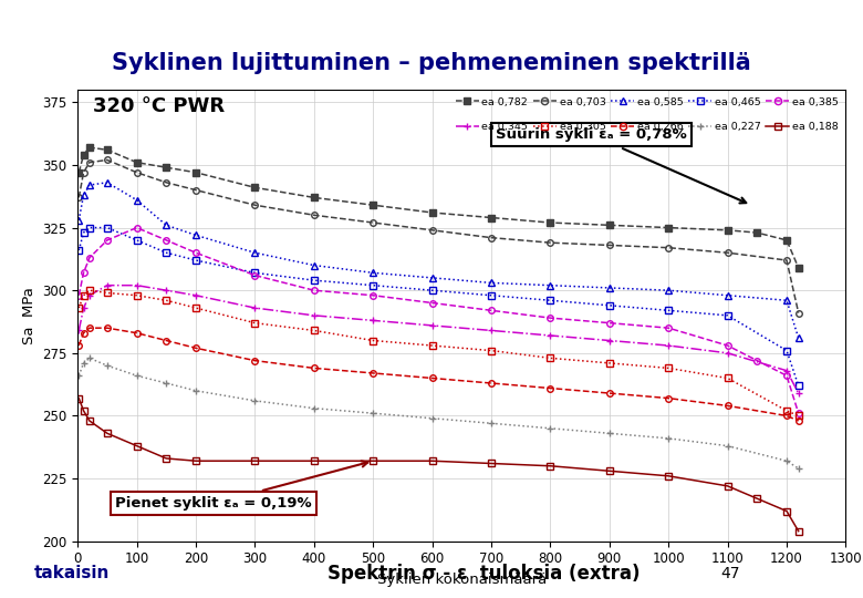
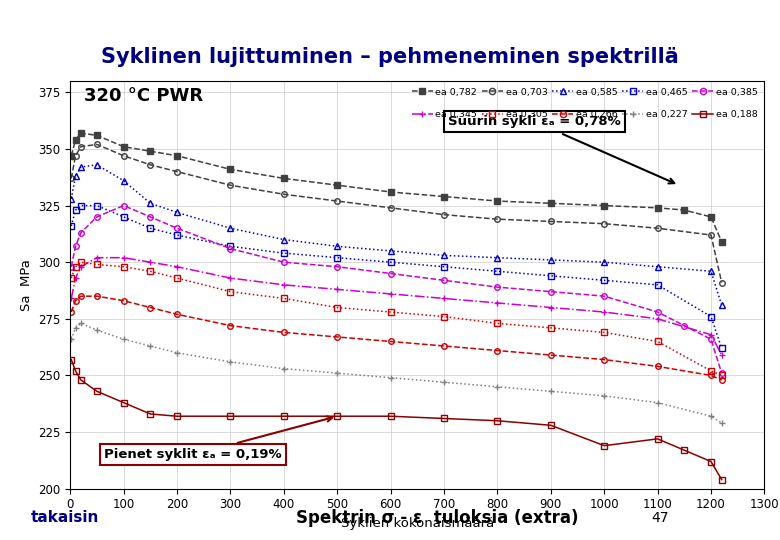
ea 0,188/1000: 226 -> 219
